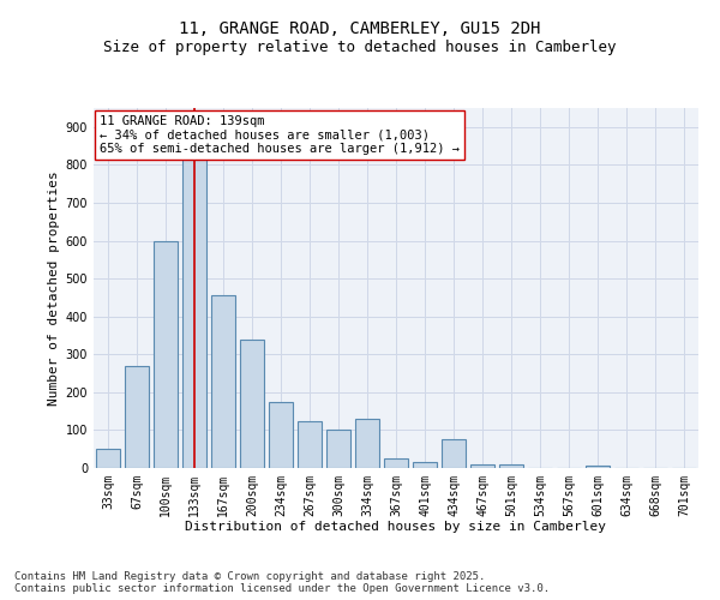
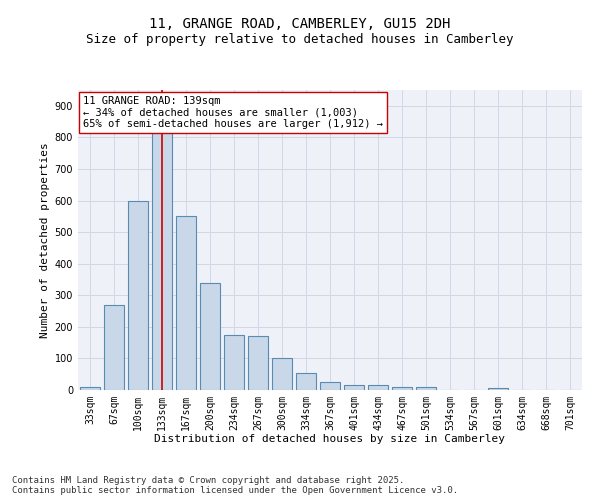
33sqm: 50 -> 10
167sqm: 455 -> 550
267sqm: 125 -> 170
334sqm: 130 -> 55
434sqm: 75 -> 15
